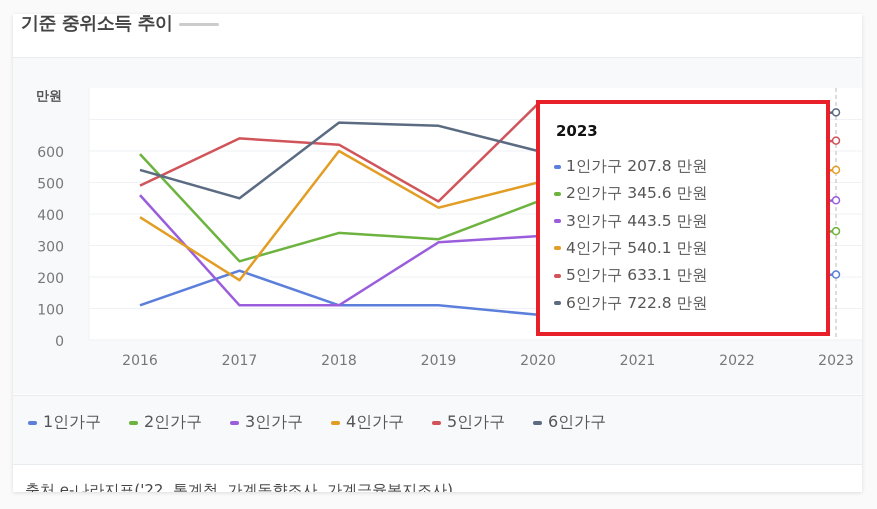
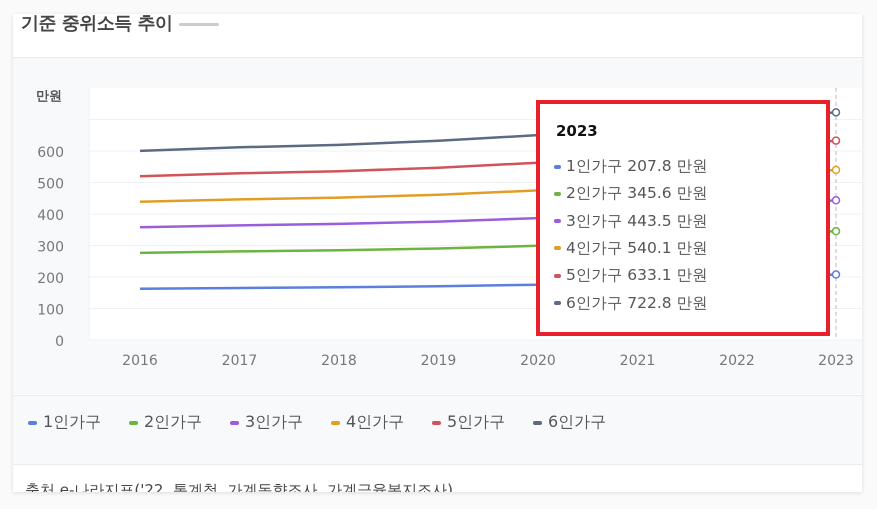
1인가구/2016: 110 -> 160
2인가구/2016: 590 -> 280
3인가구/2016: 460 -> 360
4인가구/2016: 390 -> 440
5인가구/2016: 490 -> 520
6인가구/2016: 540 -> 600
1인가구/2017: 220 -> 170
2인가구/2017: 250 -> 280
3인가구/2017: 110 -> 360
4인가구/2017: 190 -> 450
5인가구/2017: 640 -> 530
6인가구/2017: 450 -> 610
1인가구/2018: 110 -> 170
2인가구/2018: 340 -> 280
3인가구/2018: 110 -> 370
4인가구/2018: 600 -> 450
5인가구/2018: 620 -> 540
6인가구/2018: 690 -> 620
1인가구/2019: 110 -> 170
2인가구/2019: 320 -> 290
3인가구/2019: 310 -> 380
4인가구/2019: 420 -> 460
5인가구/2019: 440 -> 550
6인가구/2019: 680 -> 630
1인가구/2020: 80 -> 180
2인가구/2020: 440 -> 300
3인가구/2020: 330 -> 390
4인가구/2020: 500 -> 470
5인가구/2020: 750 -> 560
6인가구/2020: 600 -> 650
